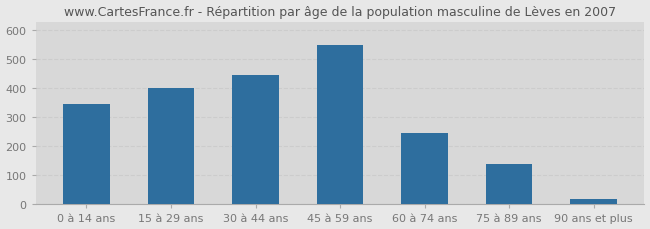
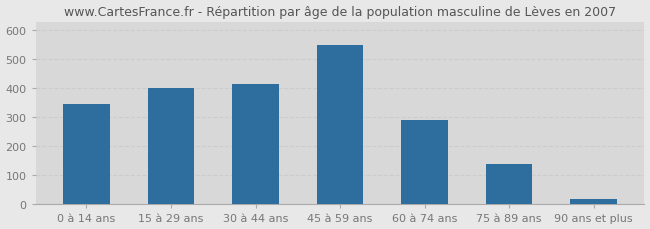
30 à 44 ans: 445 -> 415
60 à 74 ans: 245 -> 290
